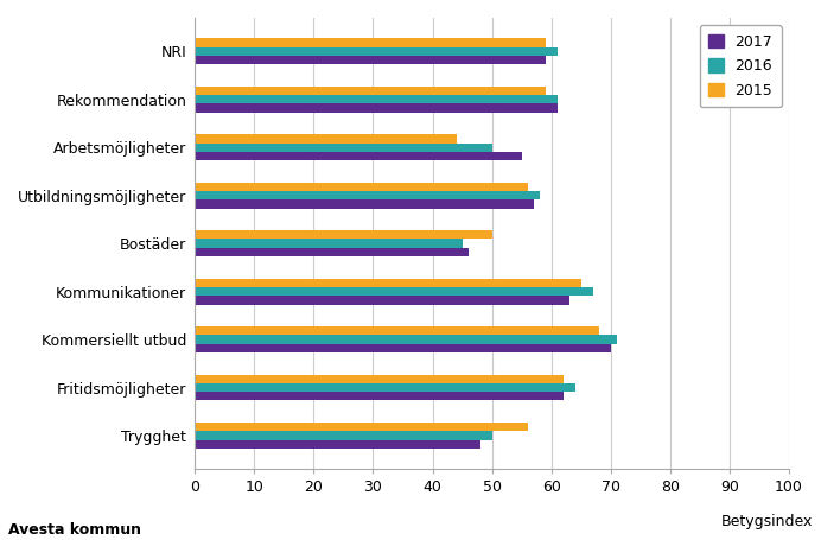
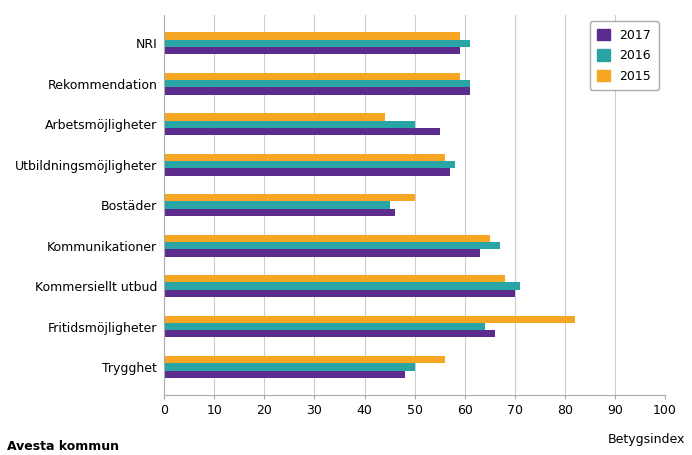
2015/Fritidsmöjligheter: 62 -> 82
2017/Fritidsmöjligheter: 62 -> 66
